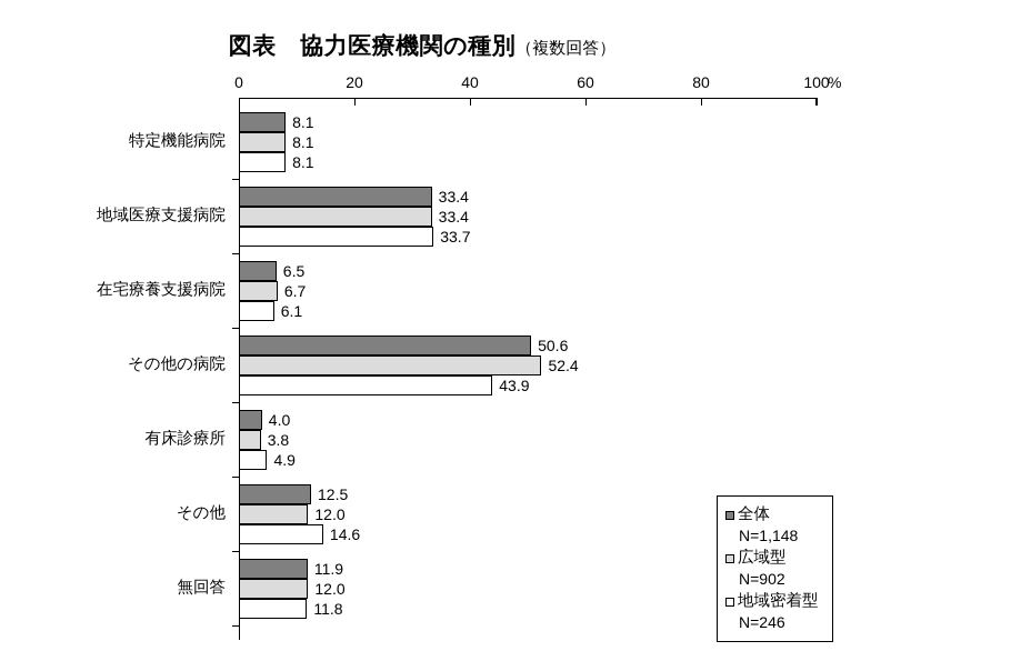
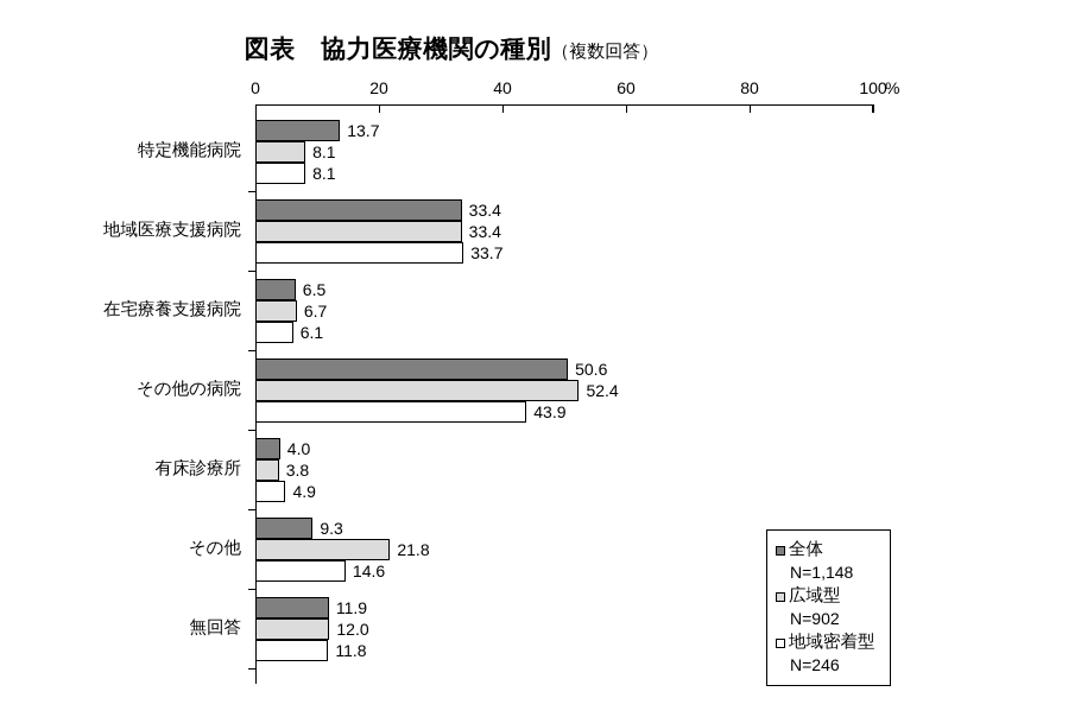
全体/特定機能病院: 8.1 -> 13.7
全体/その他: 12.5 -> 9.3
広域型/その他: 12.0 -> 21.8
